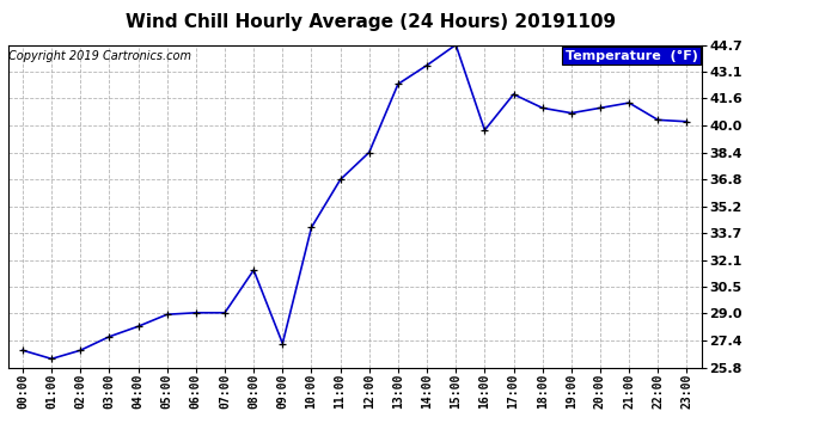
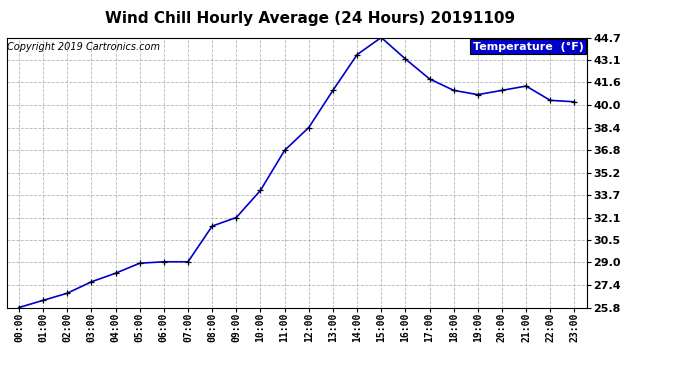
00:00: 26.8 -> 25.8
09:00: 27.2 -> 32.1
13:00: 42.4 -> 41.0
16:00: 39.7 -> 43.2
